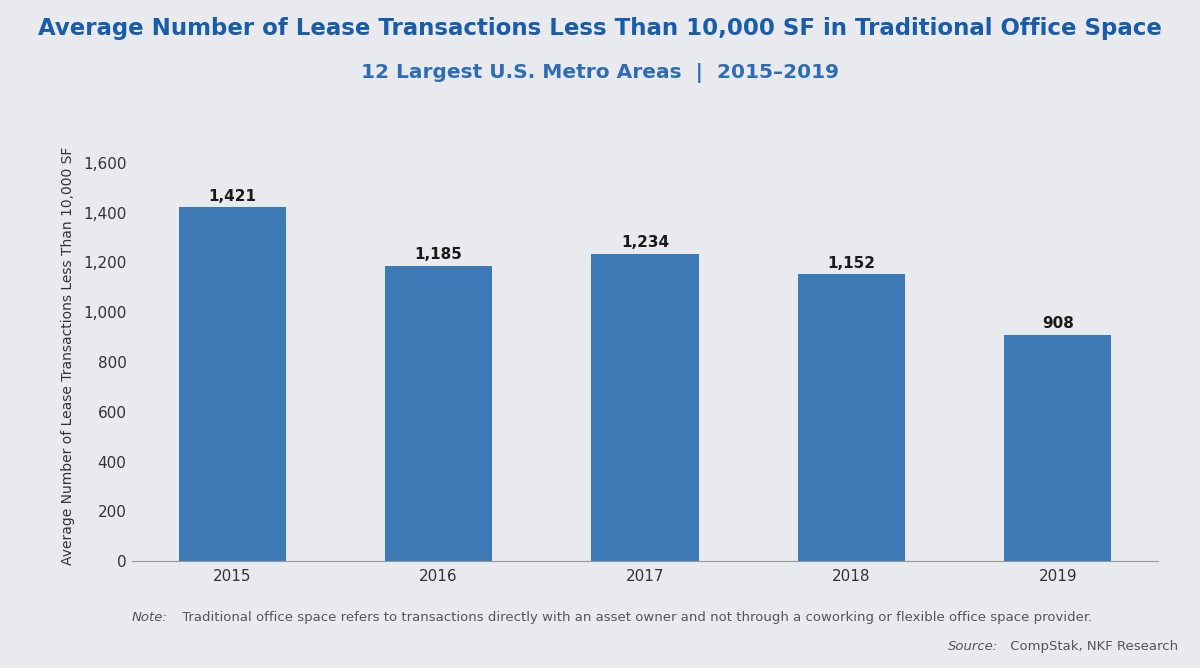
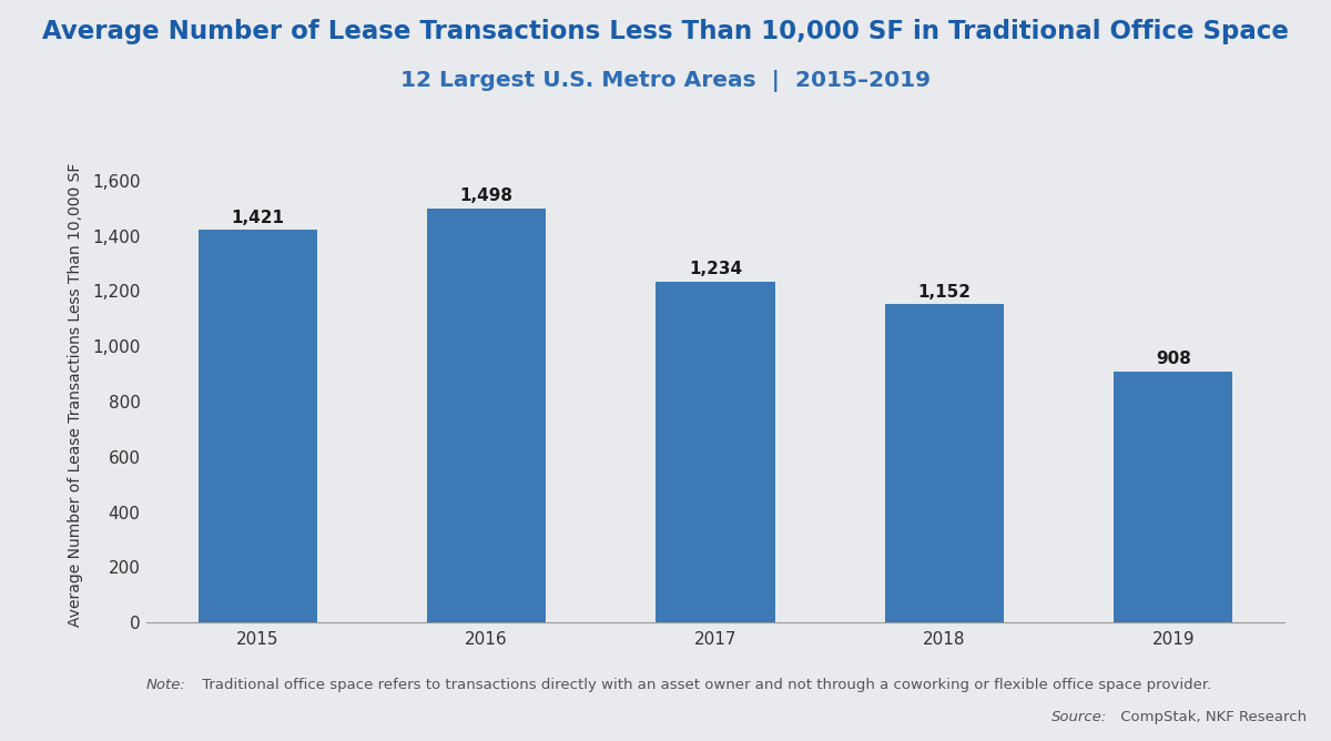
2016: 1,185 -> 1,498
